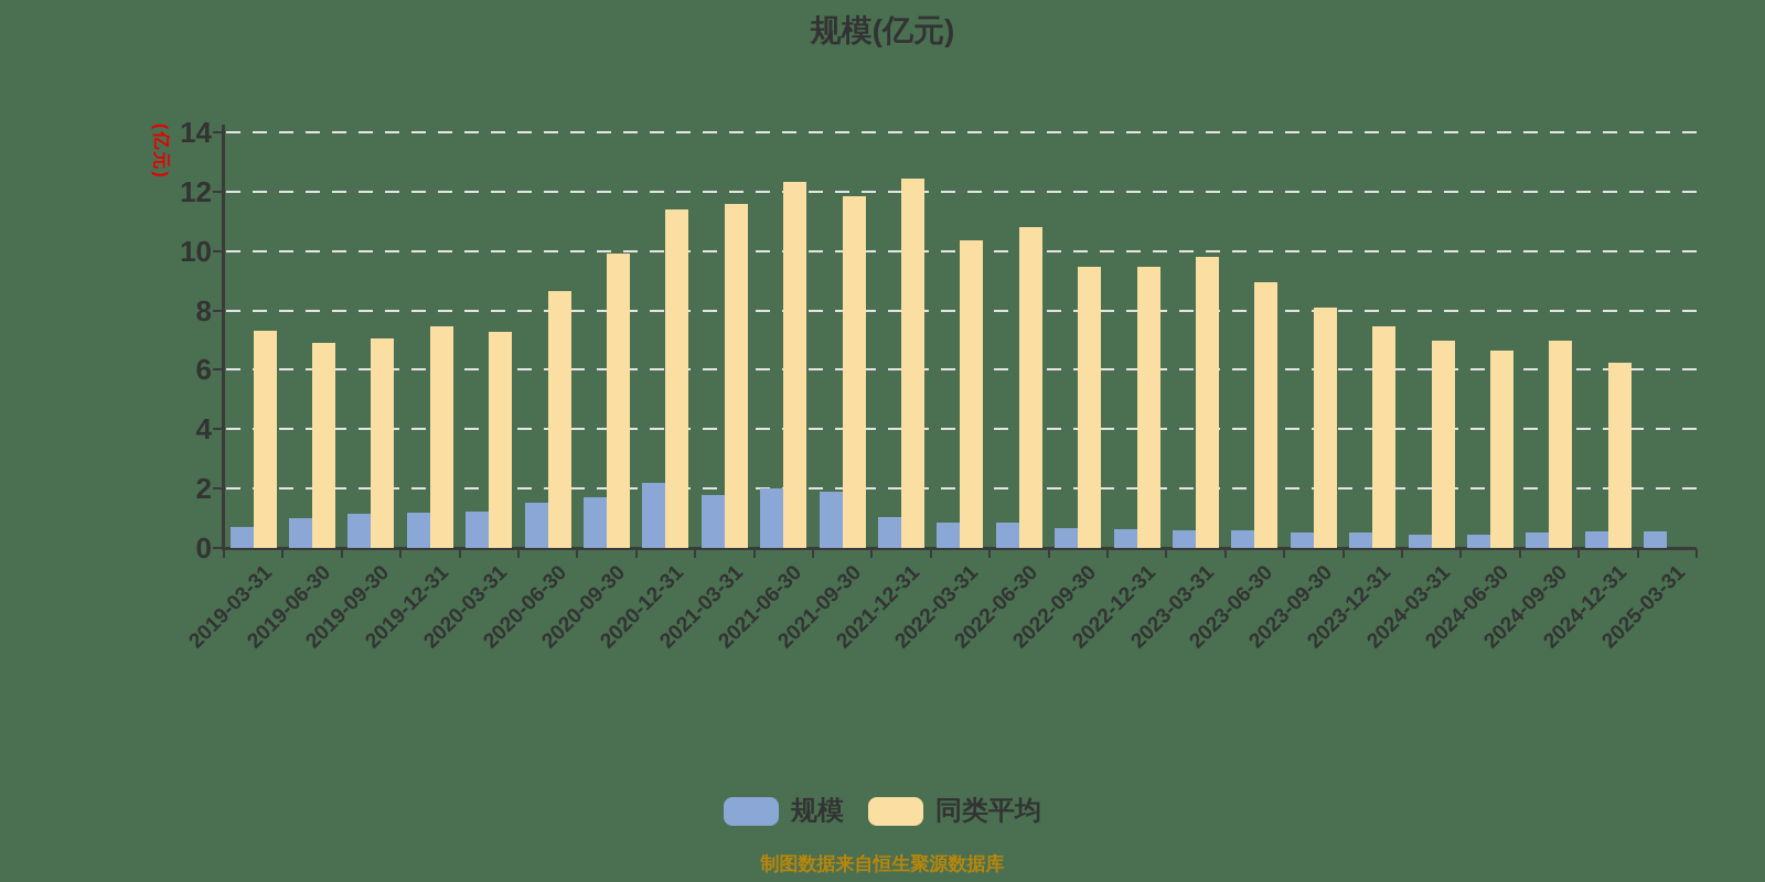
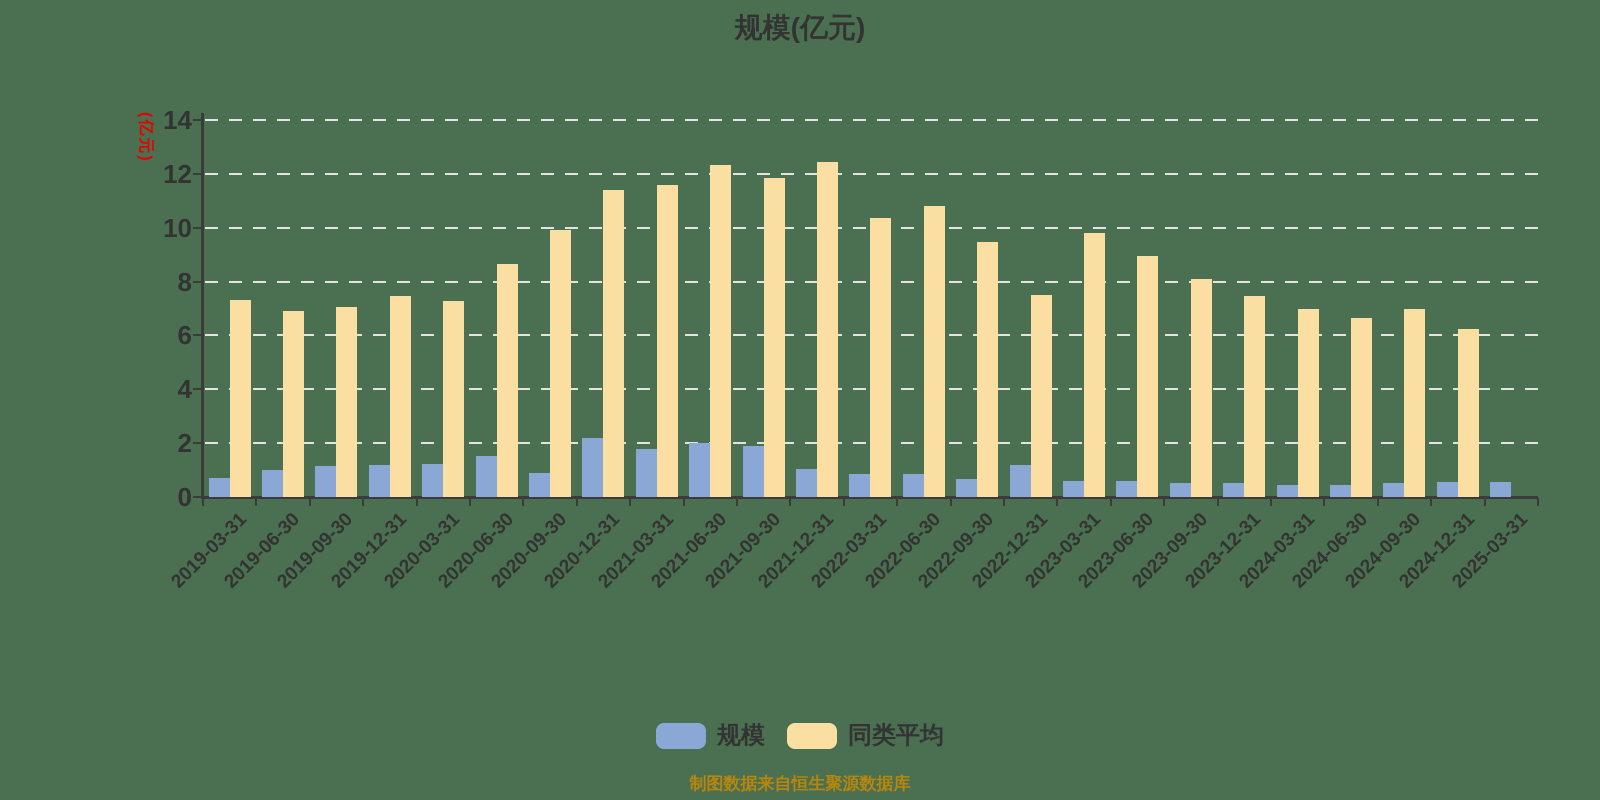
规模/2020-09-30: 1.7 -> 0.9
规模/2022-12-31: 0.7 -> 1.2
同类平均/2022-12-31: 9.5 -> 7.5
